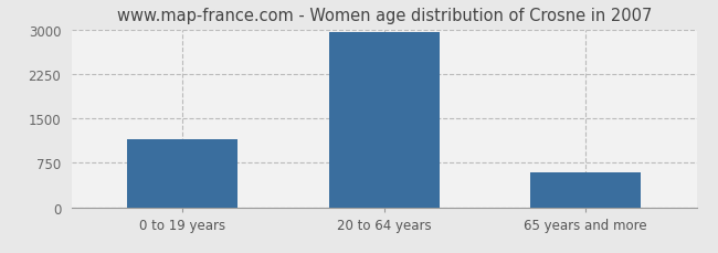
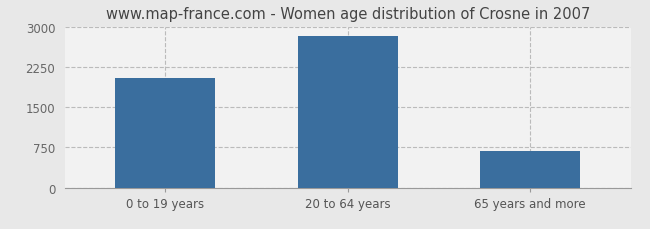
0 to 19 years: 1150 -> 2040
20 to 64 years: 2960 -> 2820
65 years and more: 580 -> 680
